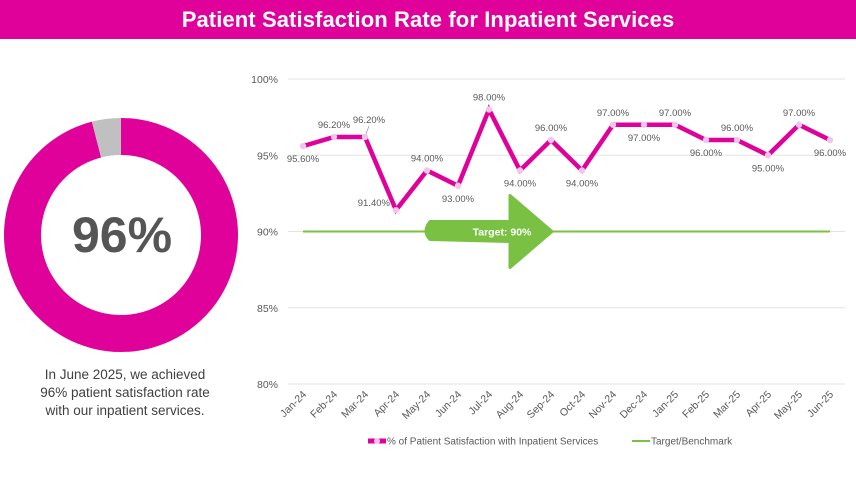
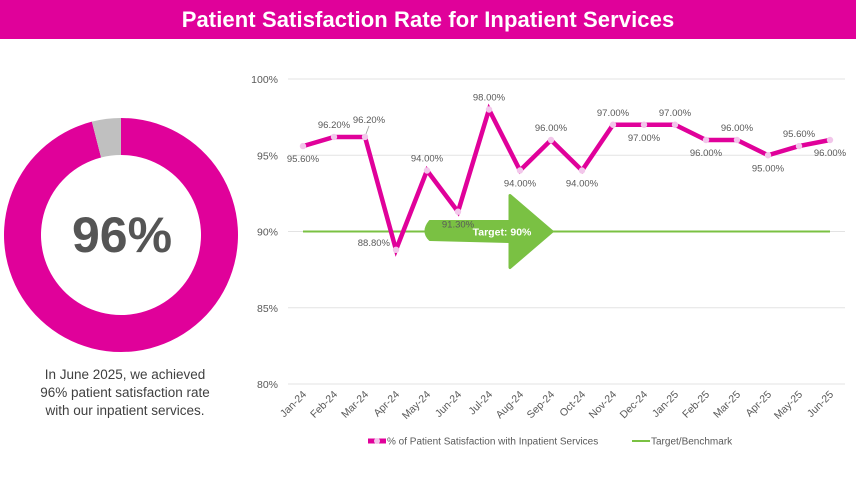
% of Patient Satisfaction with Inpatient Services/Apr-24: 91.40% -> 88.80%
% of Patient Satisfaction with Inpatient Services/Jun-24: 93.00% -> 91.30%
% of Patient Satisfaction with Inpatient Services/May-25: 97.00% -> 95.60%
